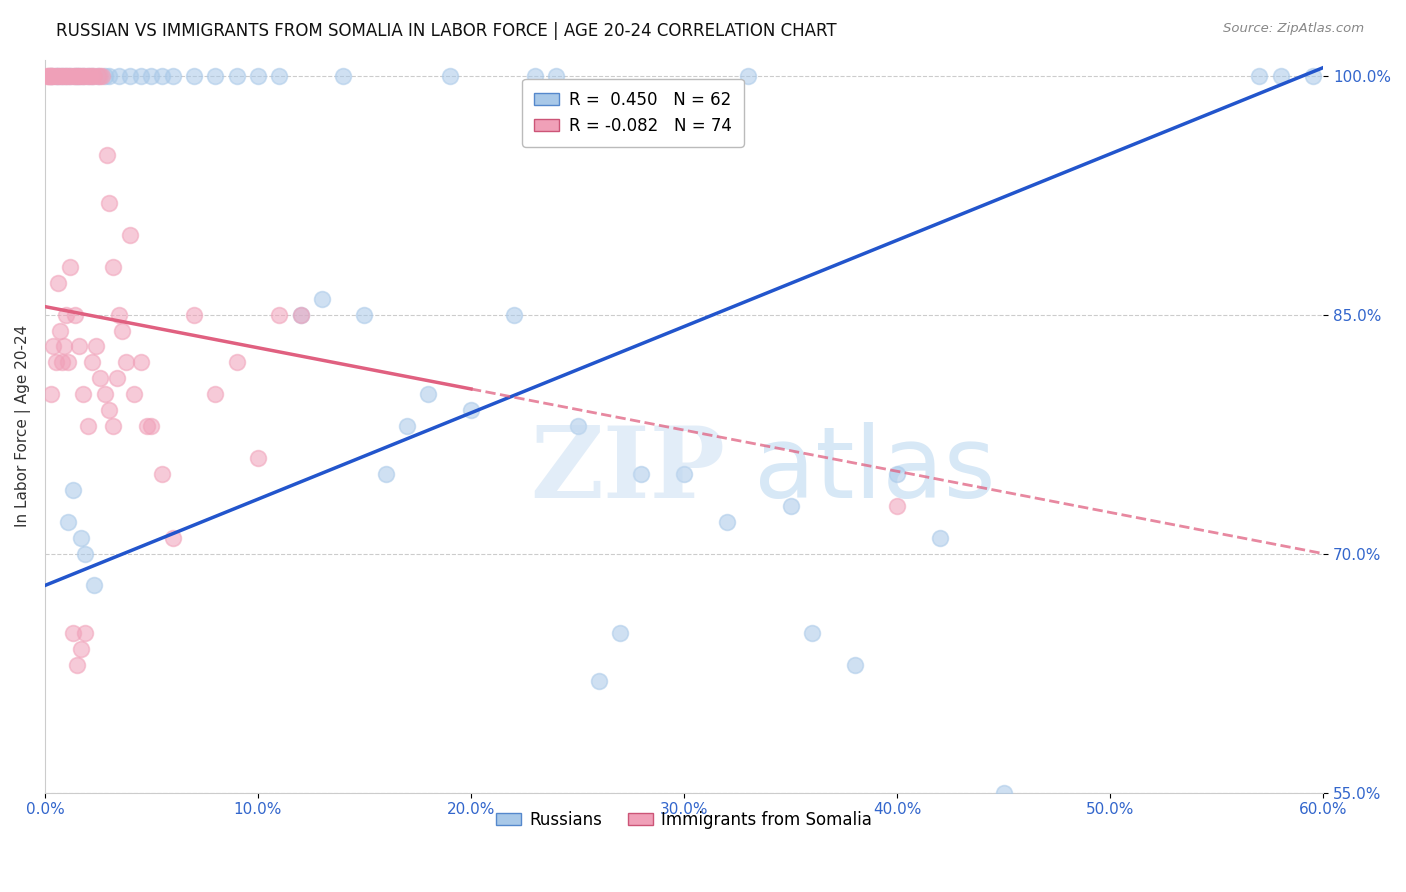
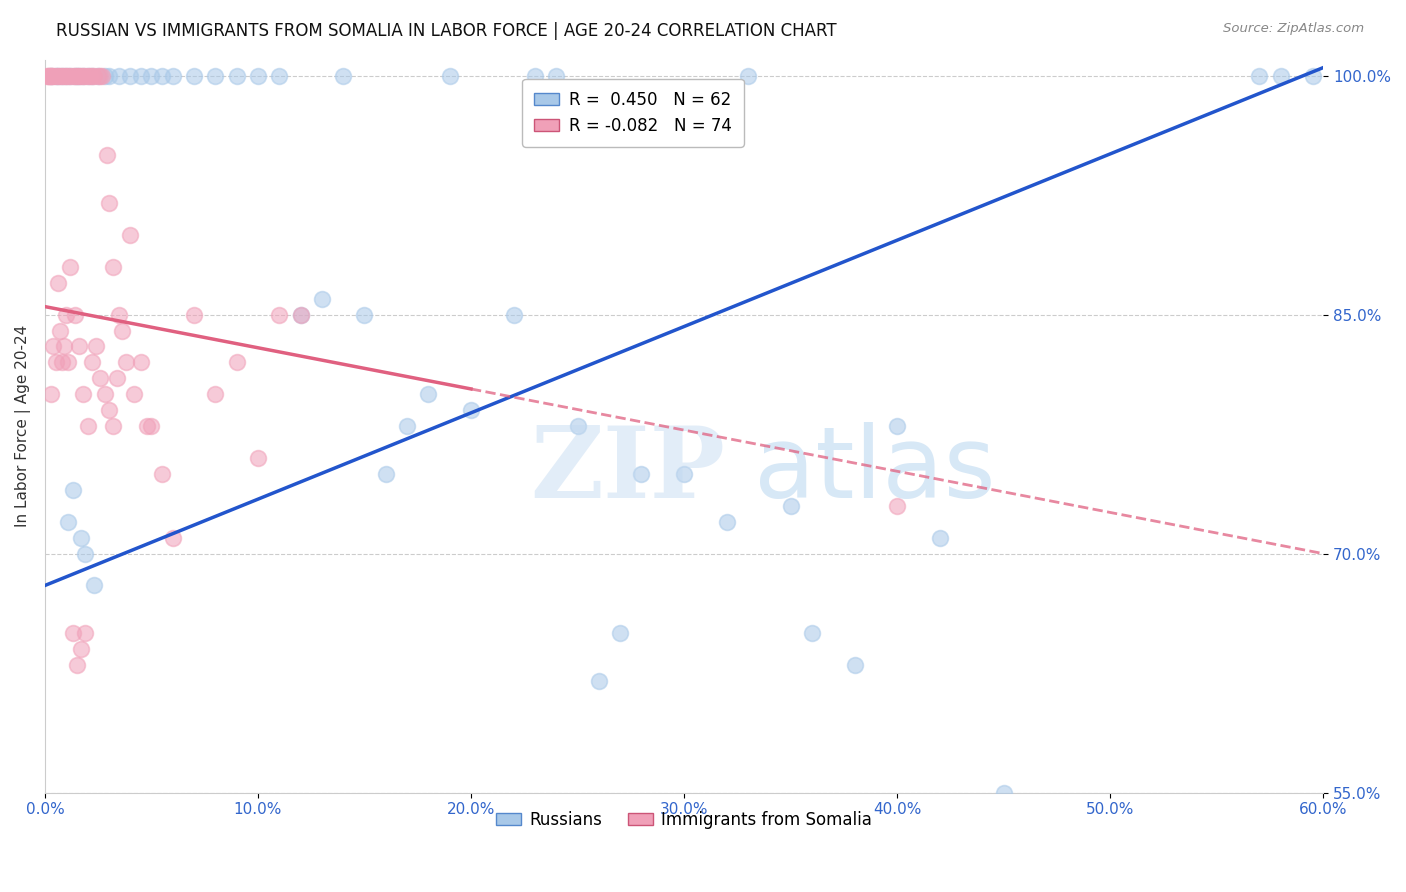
Russians/40.0%: 75% -> 78%
